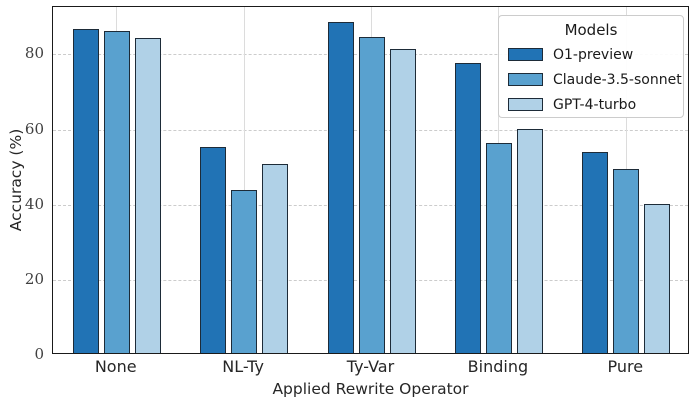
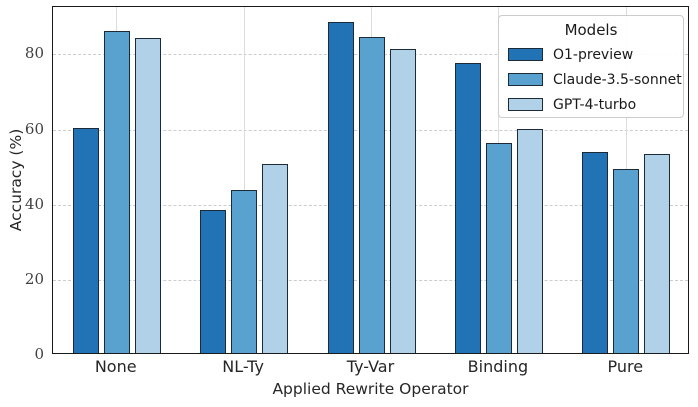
O1-preview/None: 86 -> 60
O1-preview/NL-Ty: 55 -> 38
GPT-4-turbo/Pure: 40 -> 53
